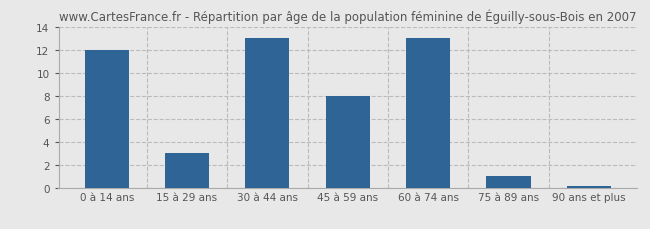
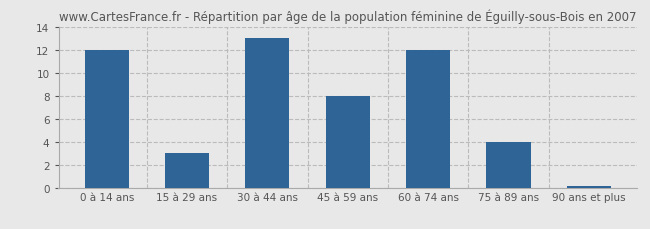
60 à 74 ans: 13.0 -> 12.0
75 à 89 ans: 1.0 -> 4.0
